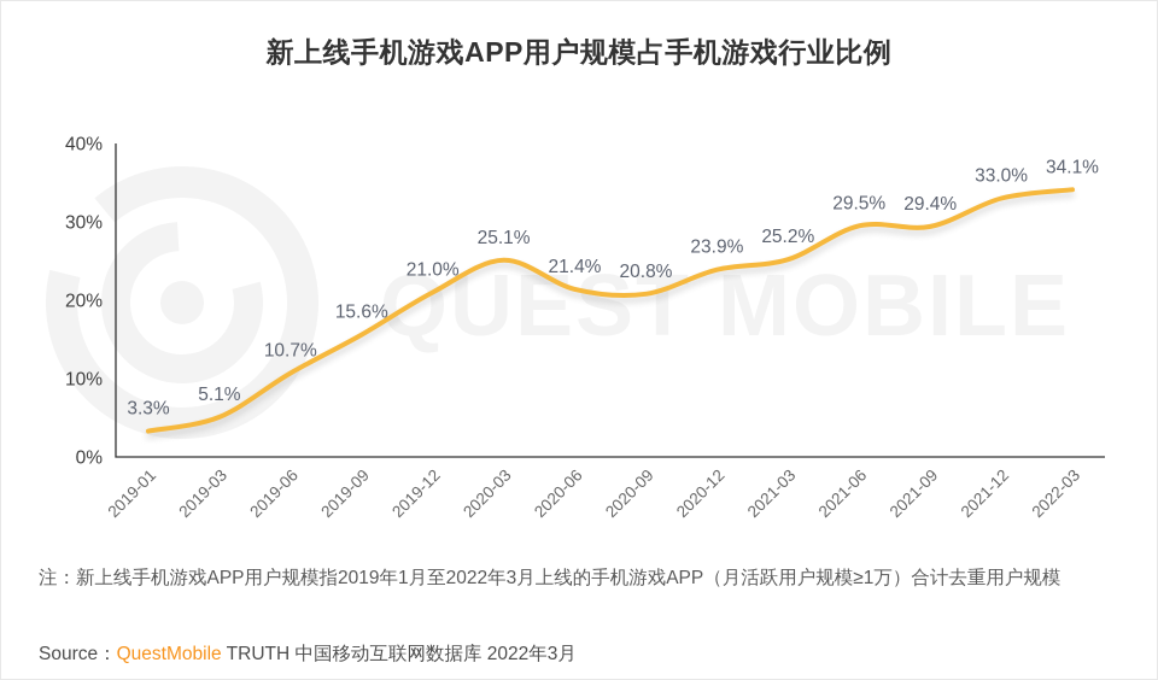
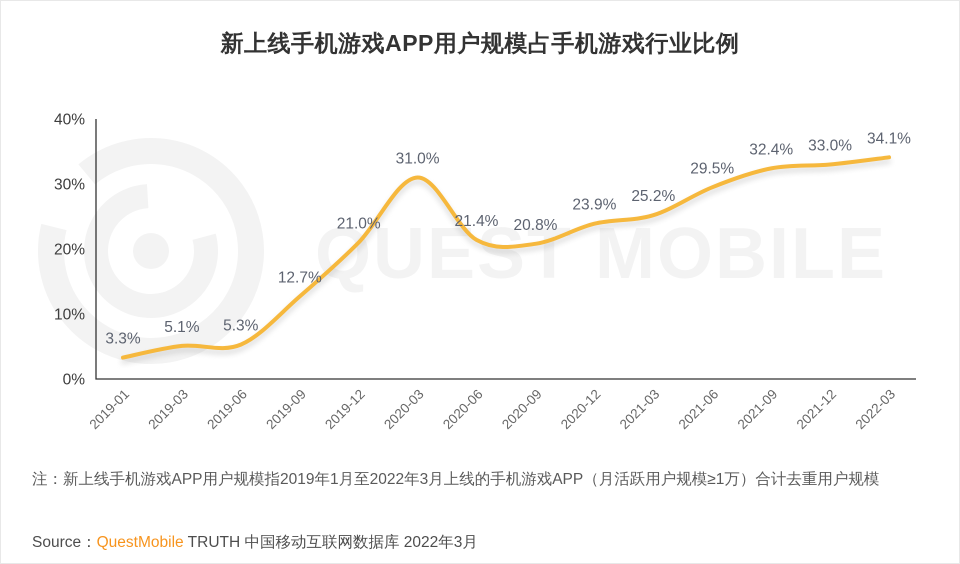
2019-06: 10.7% -> 5.3%
2019-09: 15.6% -> 12.7%
2020-03: 25.1% -> 31.0%
2021-09: 29.4% -> 32.4%
